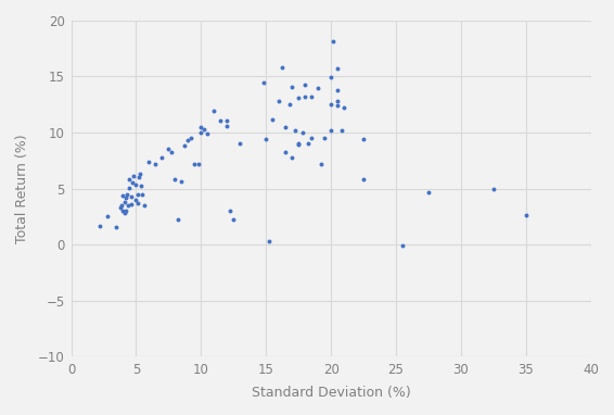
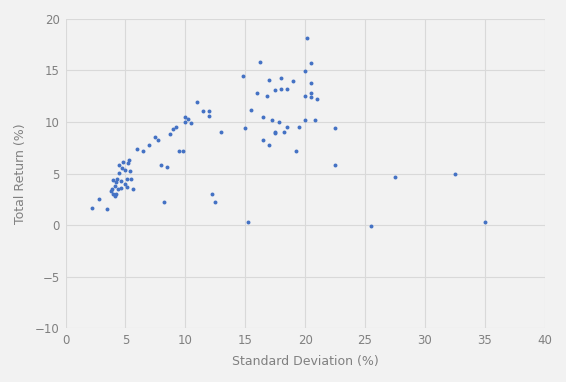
35: 2.6 -> 0.3
